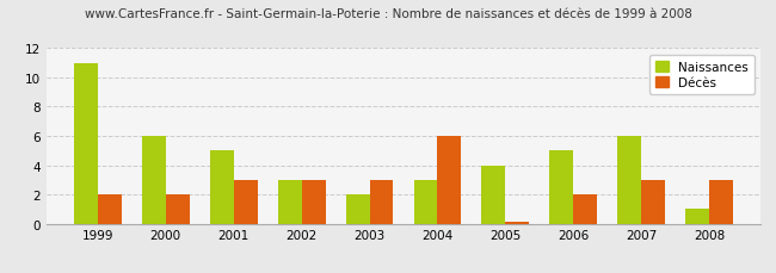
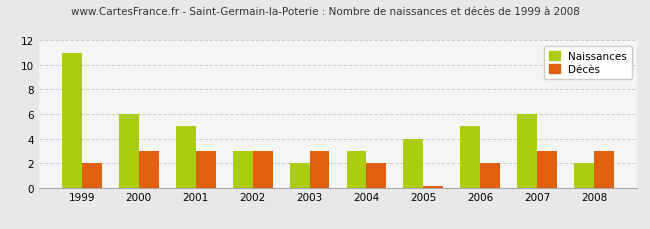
Décès/2000: 2.0 -> 3.0
Décès/2004: 6.0 -> 2.0
Naissances/2008: 1 -> 2
